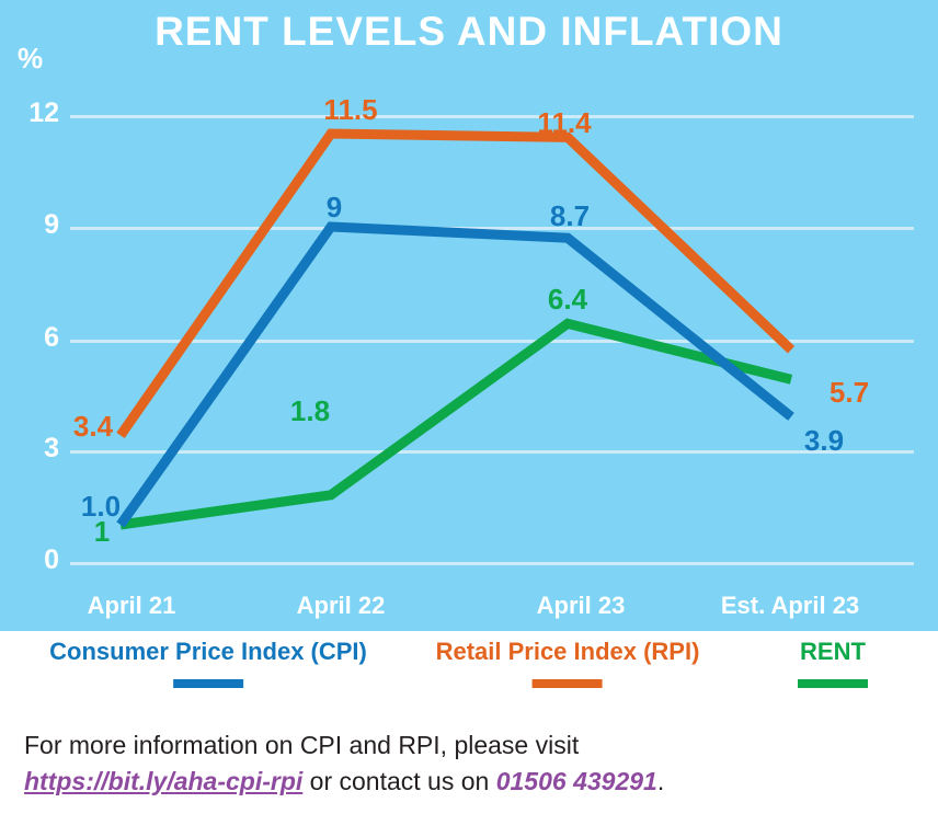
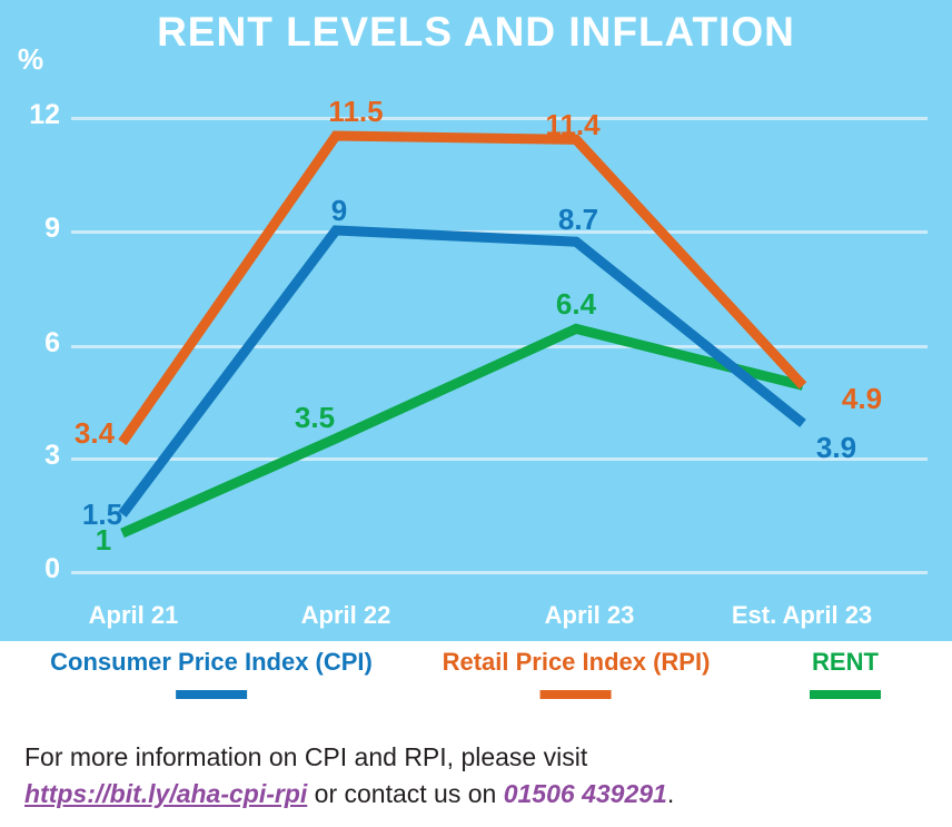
Consumer Price Index (CPI)/April 21: 1.0 -> 1.5
RENT/April 22: 1.8 -> 3.5
Retail Price Index (RPI)/Est. April 23: 5.7 -> 4.9
